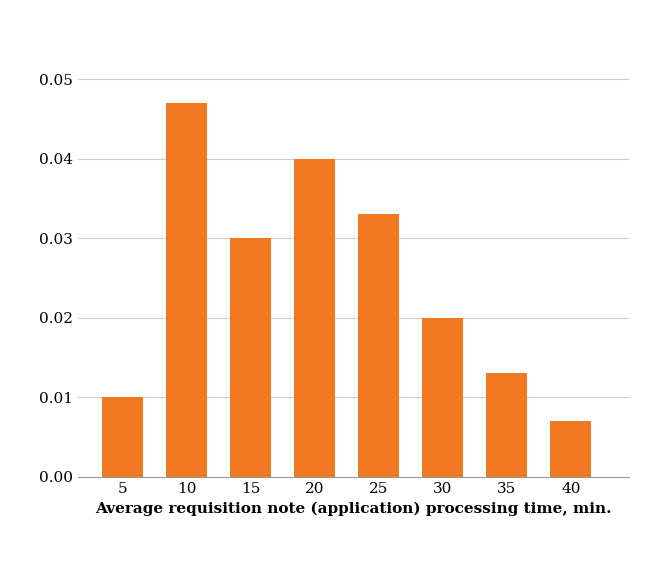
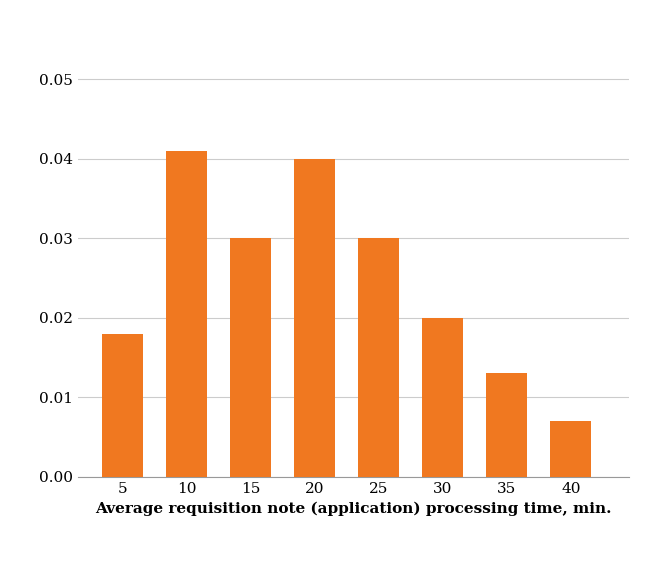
5: 0.010 -> 0.018
10: 0.047 -> 0.041
25: 0.033 -> 0.030
